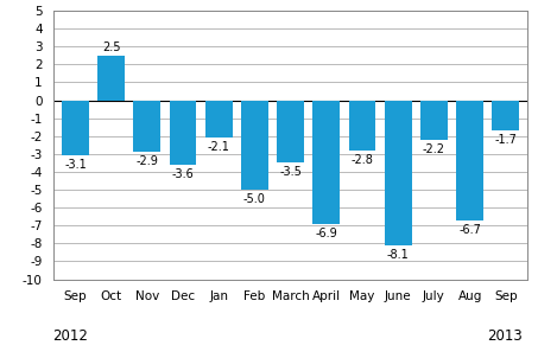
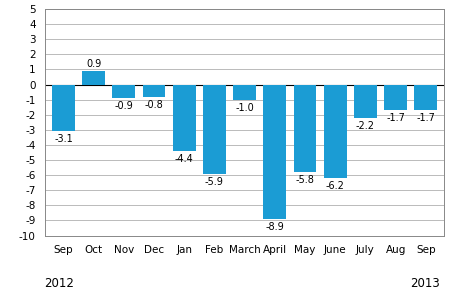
Oct: 2.5 -> 0.9
Nov: -2.9 -> -0.9
Dec: -3.6 -> -0.8
Jan: -2.1 -> -4.4
Feb: -5.0 -> -5.9
March: -3.5 -> -1.0
April: -6.9 -> -8.9
May: -2.8 -> -5.8
June: -8.1 -> -6.2
Aug: -6.7 -> -1.7
